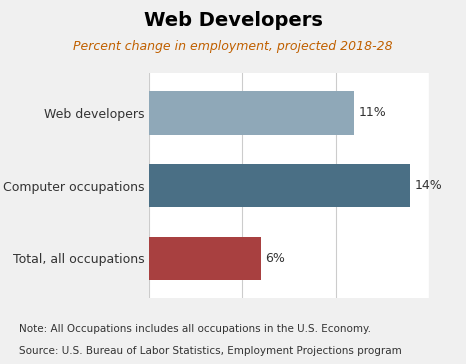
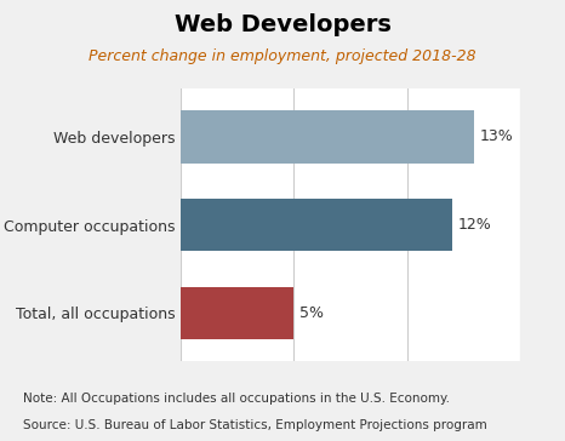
Web developers: 11% -> 13%
Computer occupations: 14% -> 12%
Total, all occupations: 6% -> 5%
